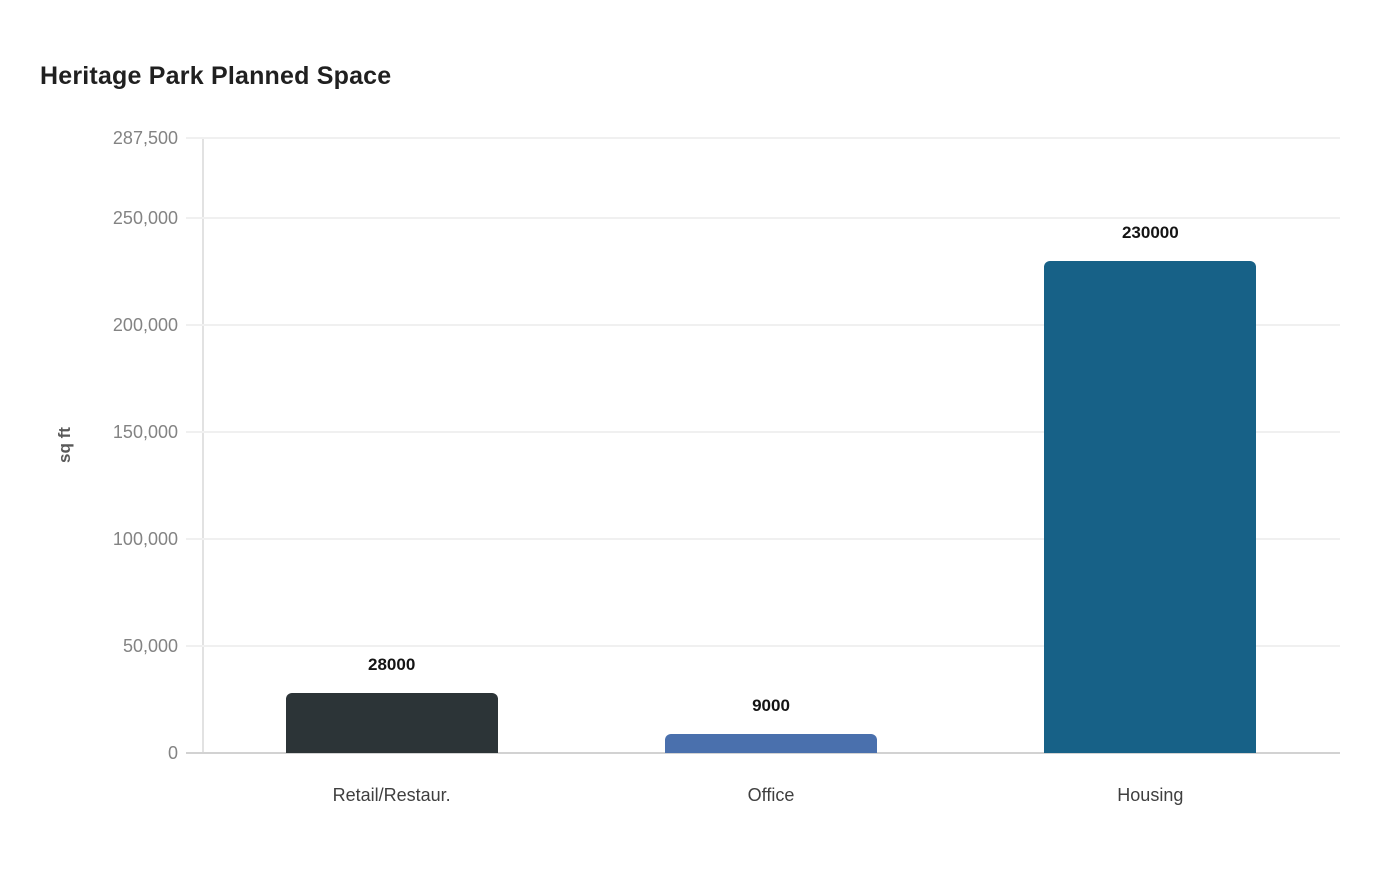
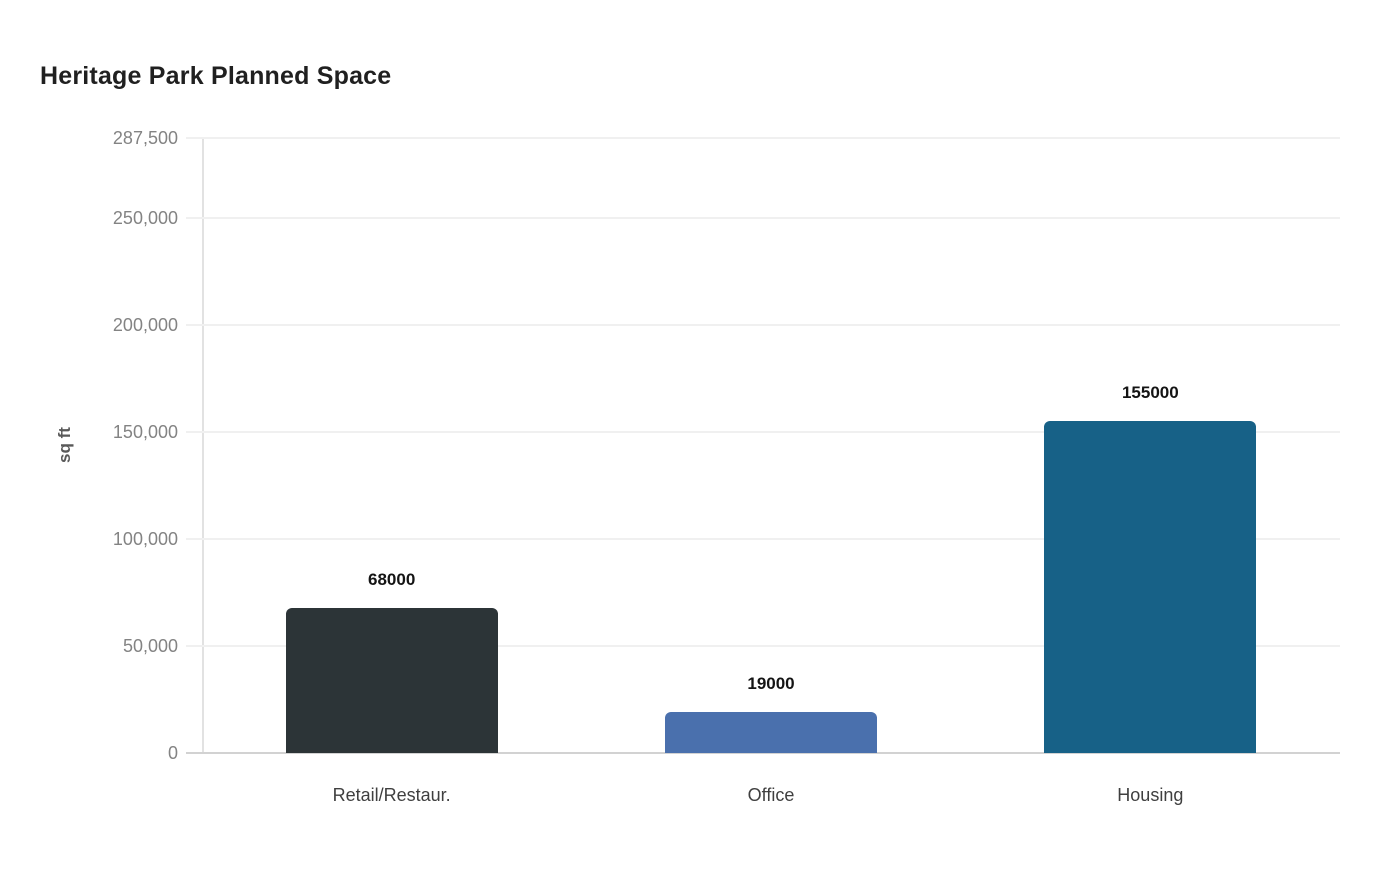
Retail/Restaur.: 28000 -> 68000
Office: 9000 -> 19000
Housing: 230000 -> 155000
